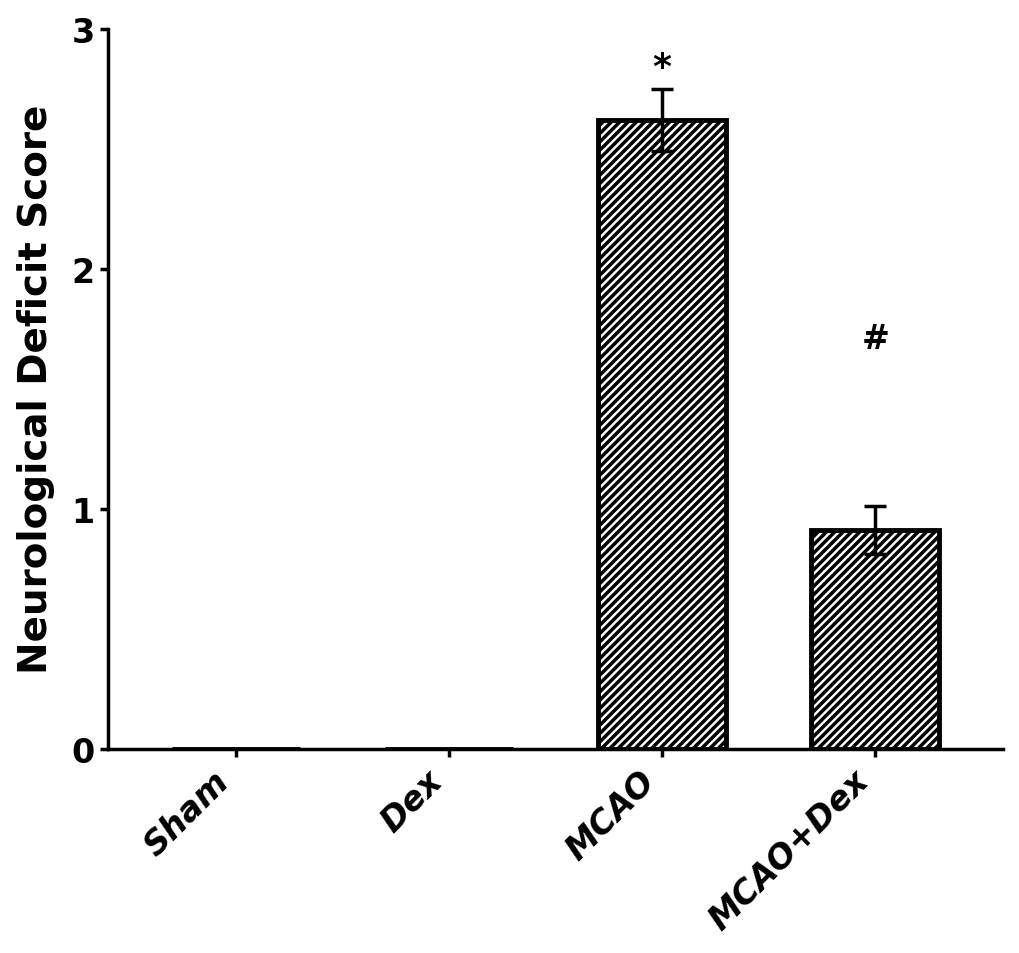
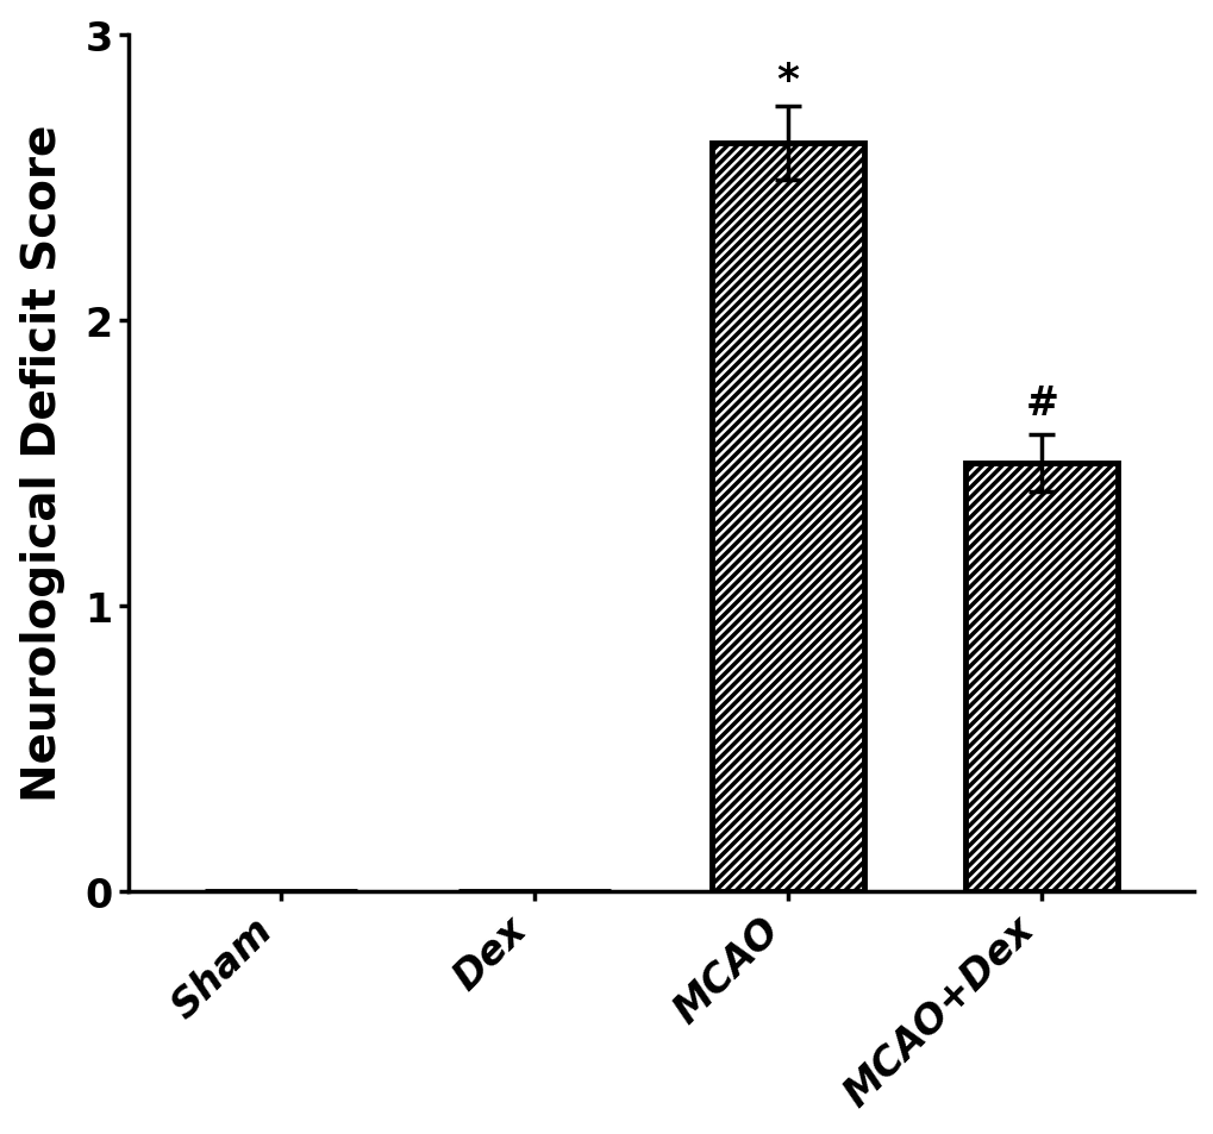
MCAO+Dex: 0.91 -> 1.50
